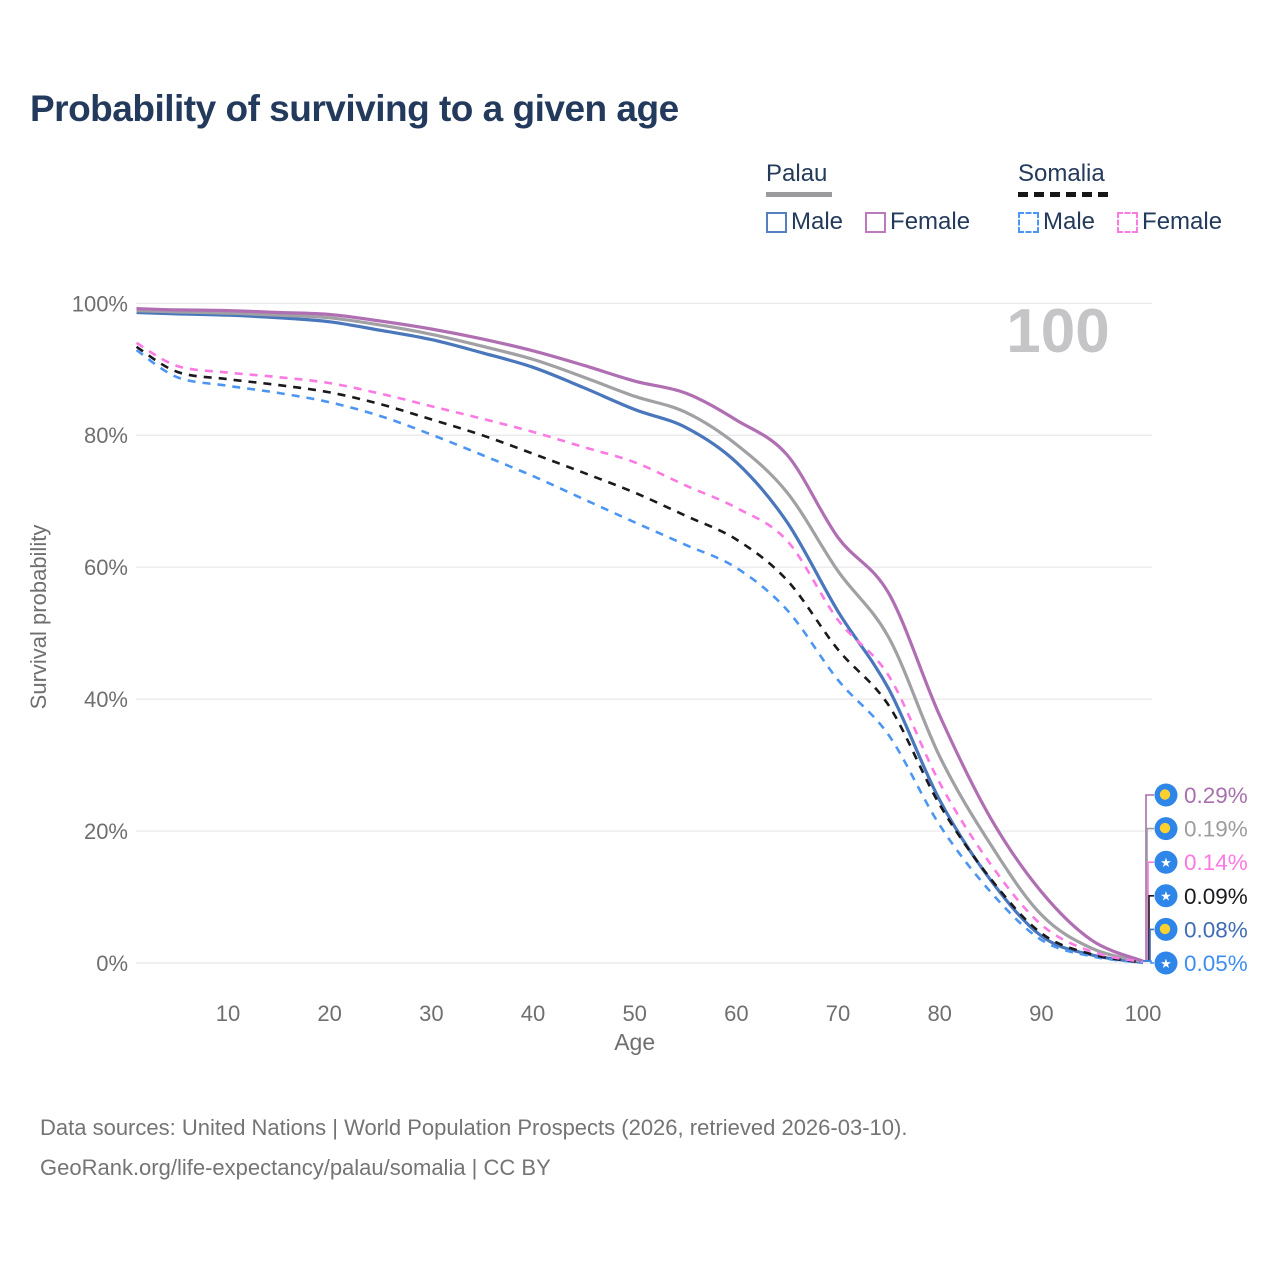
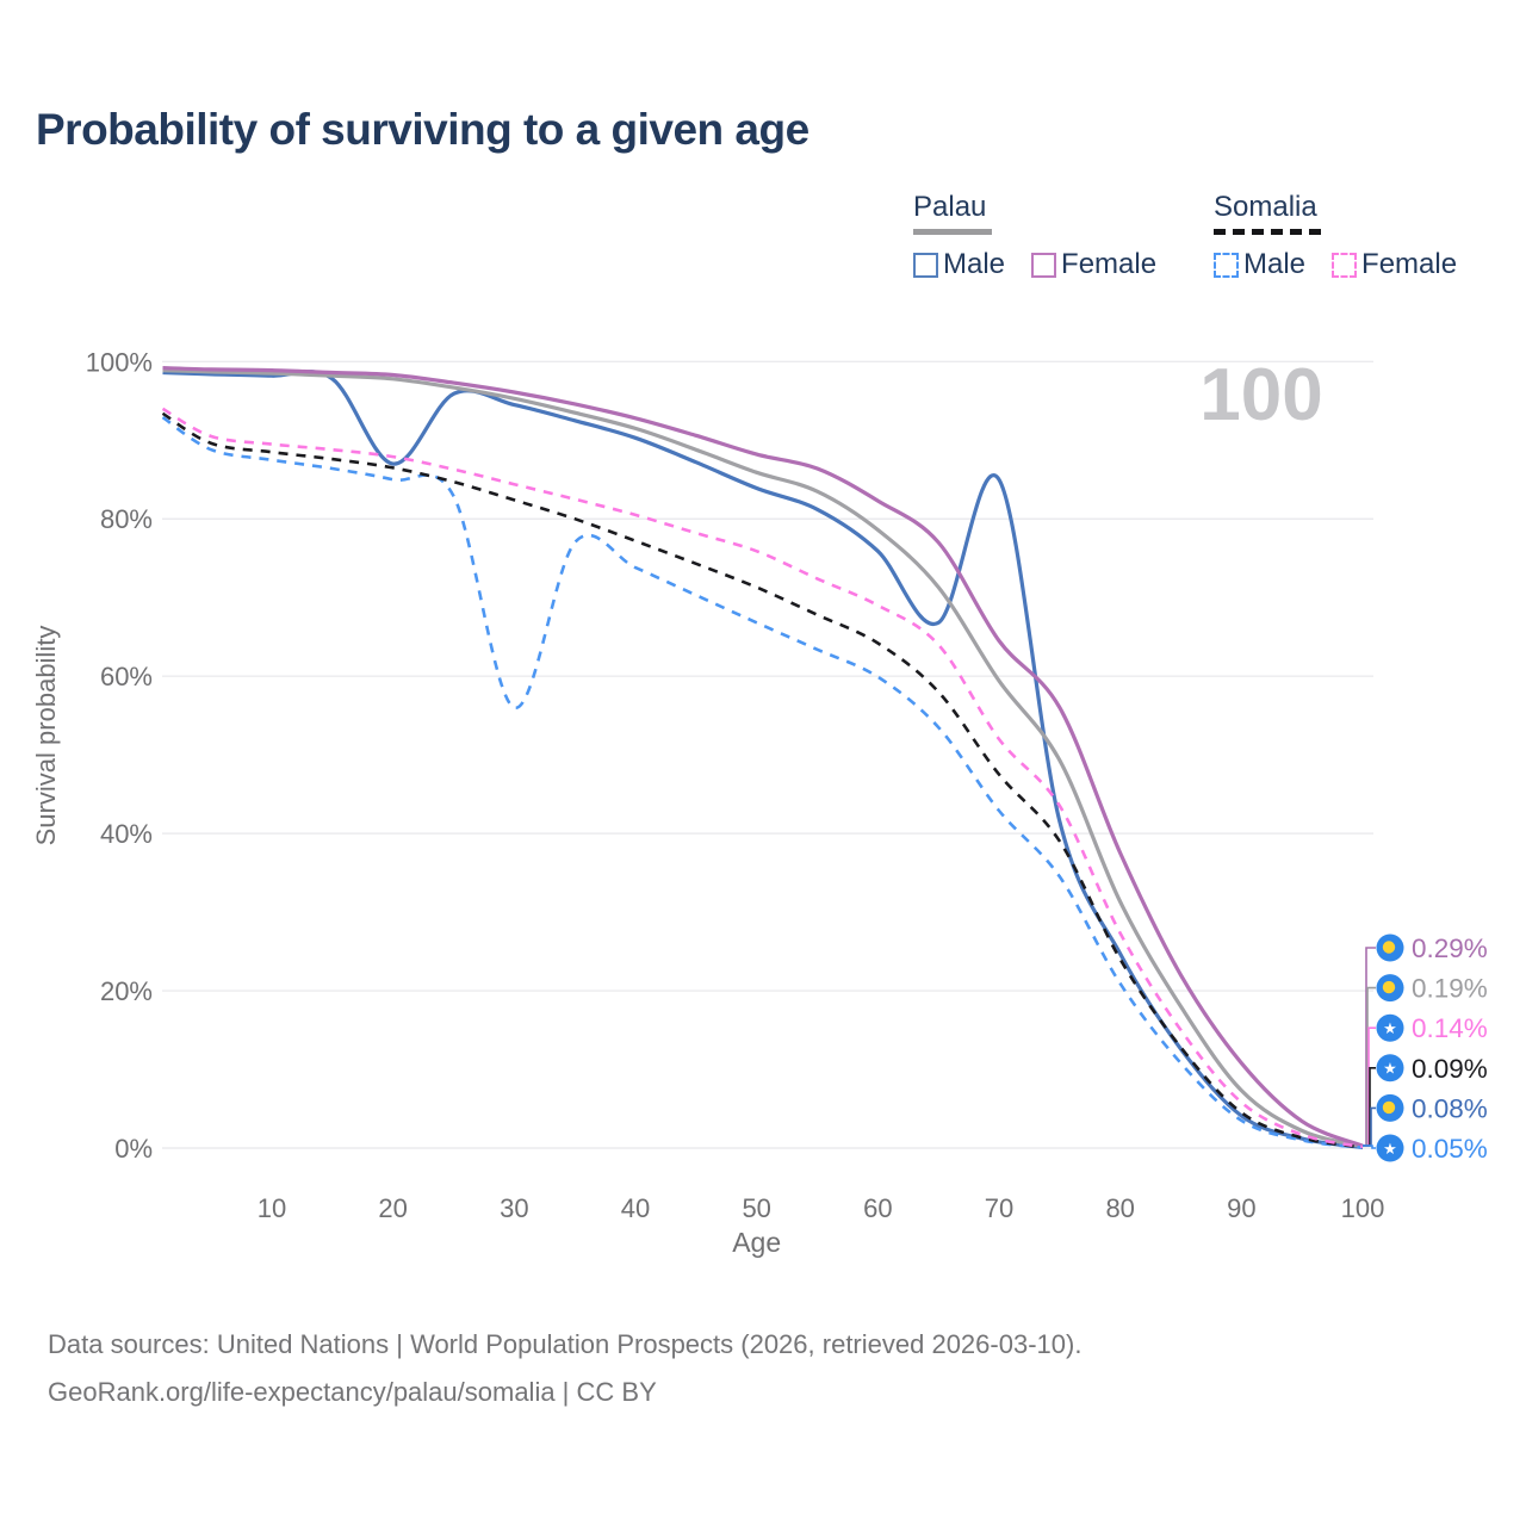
Palau Male/20: 97% -> 87%
Somalia Male/30: 80% -> 56%
Palau Male/70: 53% -> 85%
